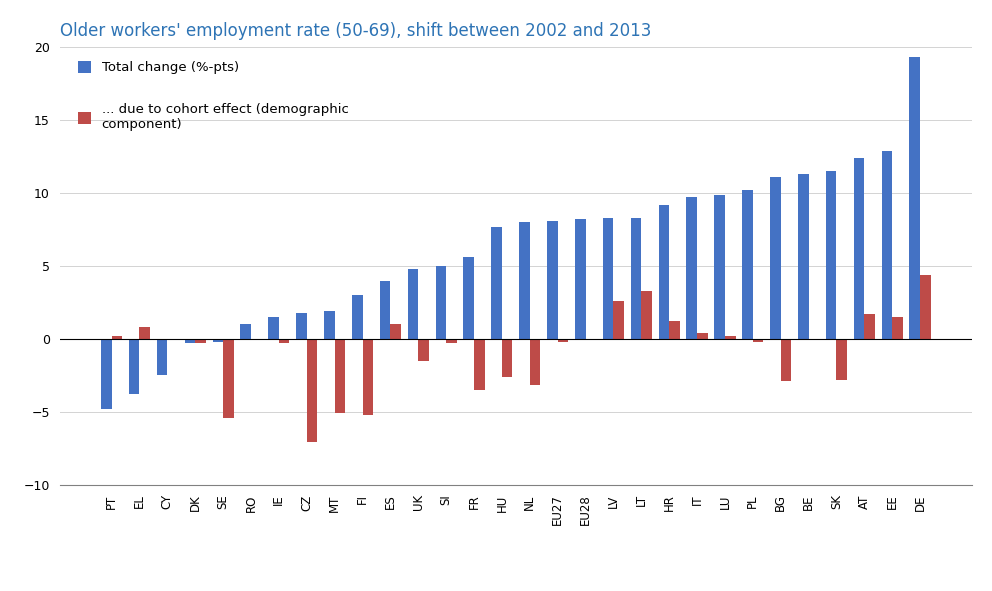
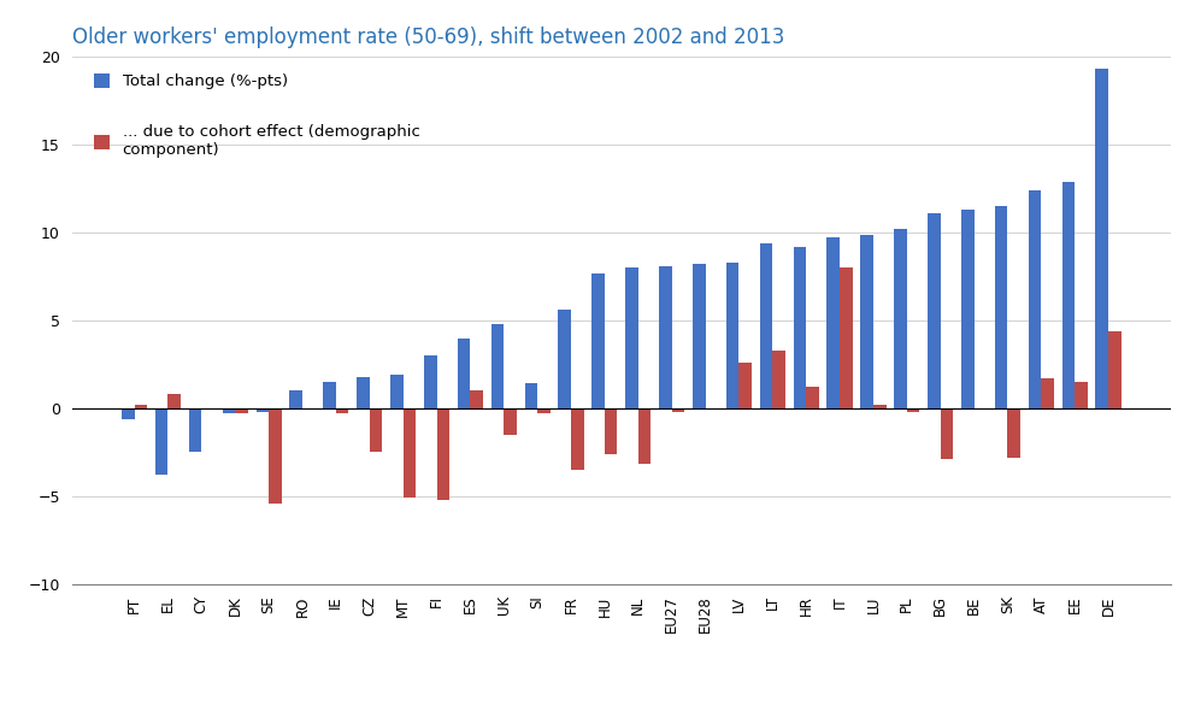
Total change (%-pts)/PT: -4.8 -> -0.6
... due to cohort effect (demographic component)/CZ: -7.1 -> -2.5
Total change (%-pts)/SI: 5.0 -> 1.4
Total change (%-pts)/LT: 8.3 -> 9.4
... due to cohort effect (demographic component)/IT: 0.4 -> 8.0
